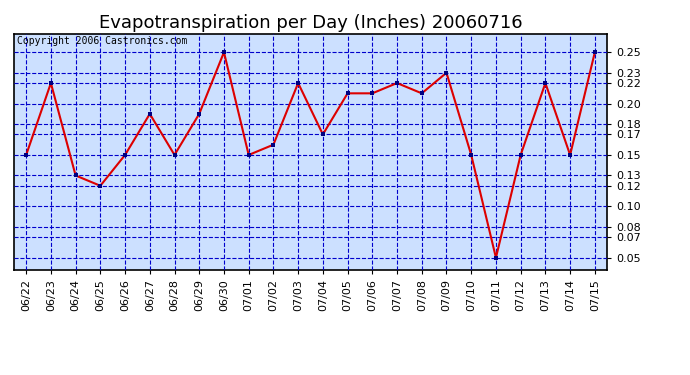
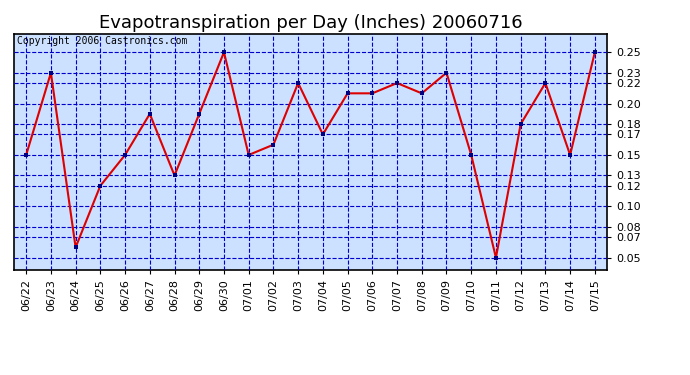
06/23: 0.22 -> 0.23
06/24: 0.13 -> 0.06
06/28: 0.15 -> 0.13
07/12: 0.15 -> 0.18
